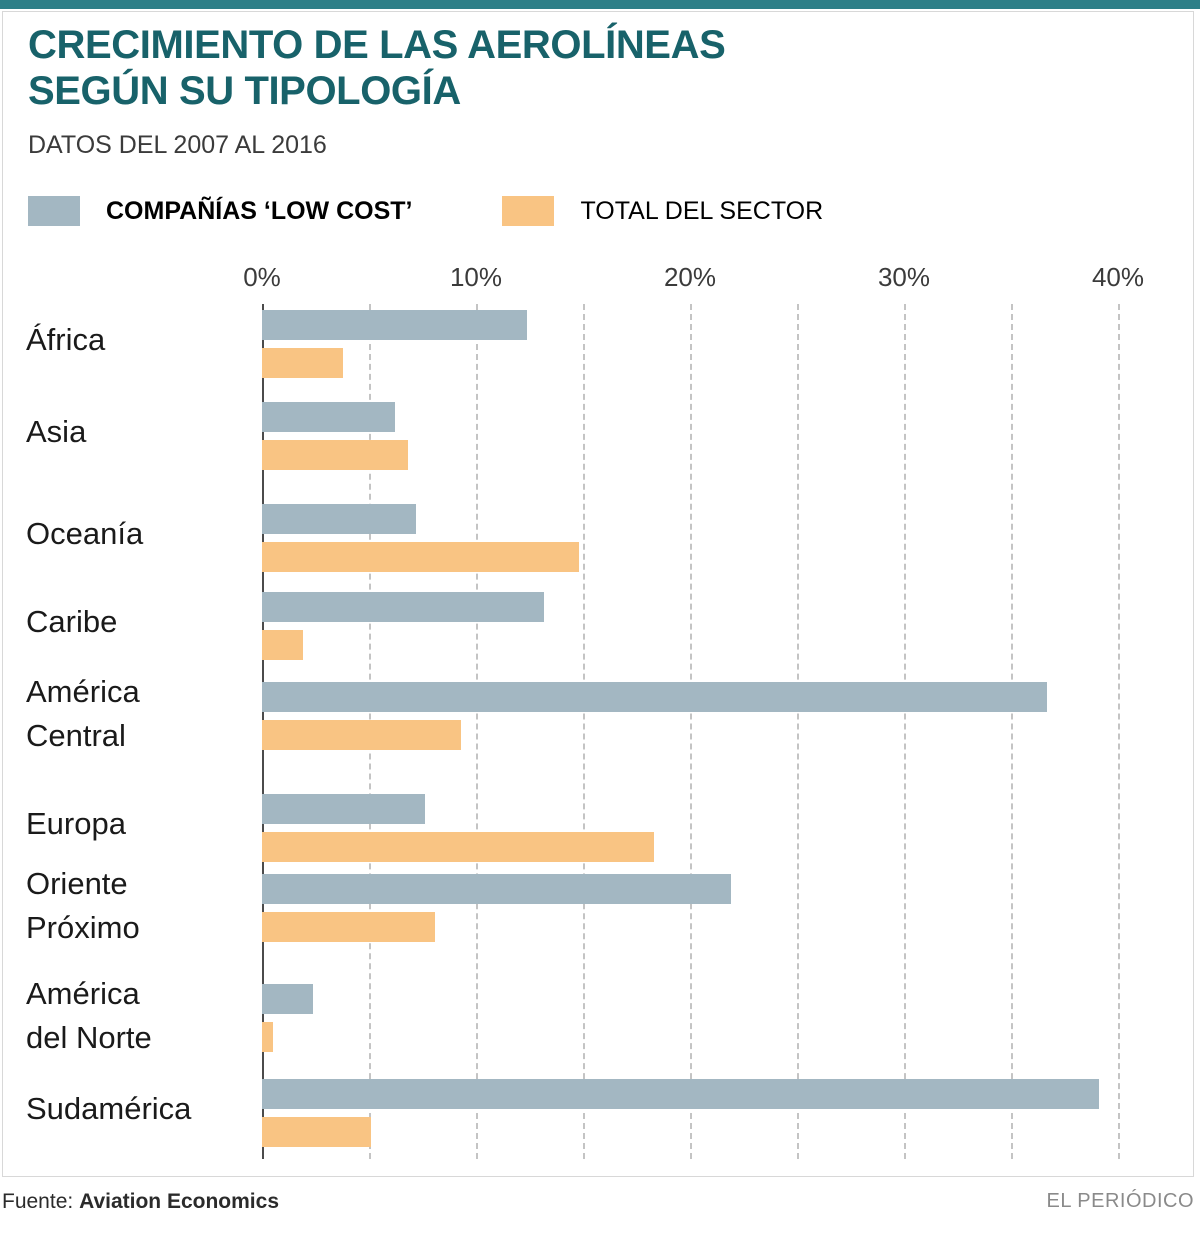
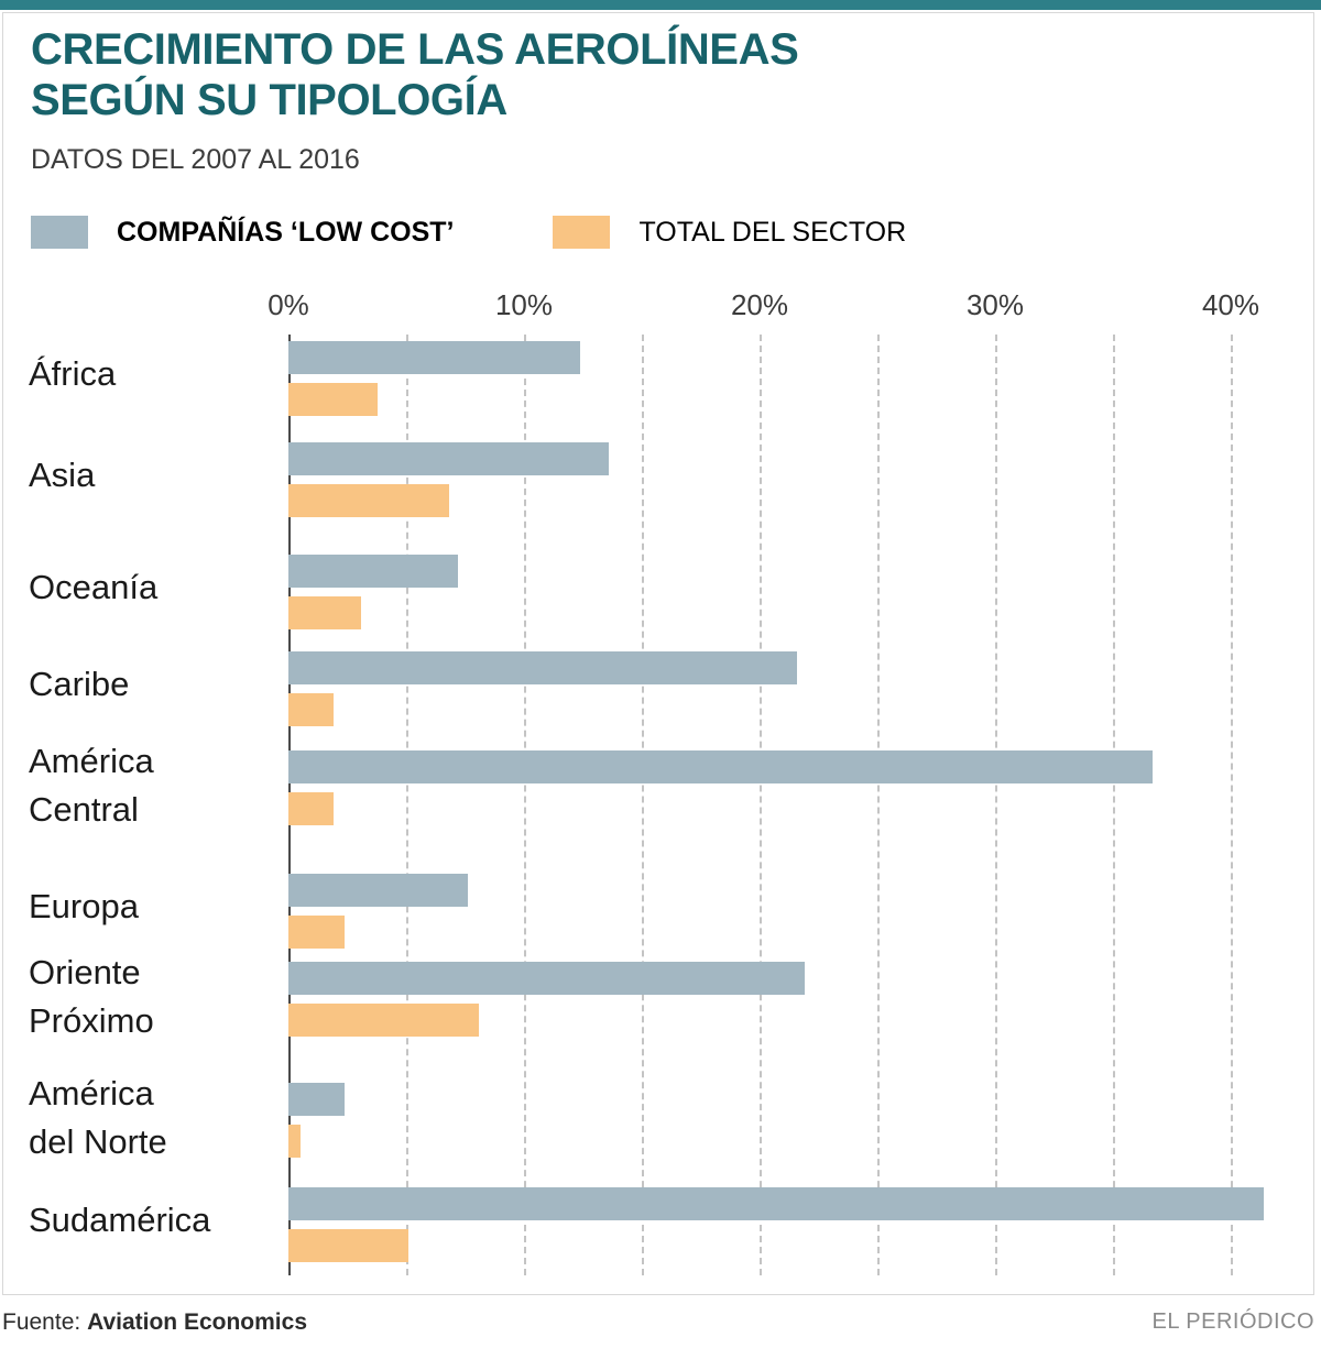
COMPAÑÍAS ‘LOW COST’/Asia: 6.2% -> 13.6%
TOTAL DEL SECTOR/Oceanía: 14.8% -> 3.1%
COMPAÑÍAS ‘LOW COST’/Caribe: 13.2% -> 21.6%
TOTAL DEL SECTOR/América Central: 9.3% -> 1.9%
TOTAL DEL SECTOR/Europa: 18.3% -> 2.4%
COMPAÑÍAS ‘LOW COST’/Sudamérica: 39.1% -> 41.4%
